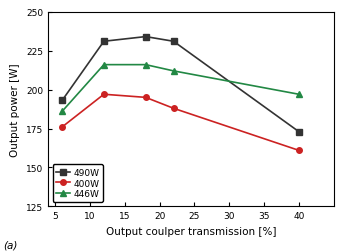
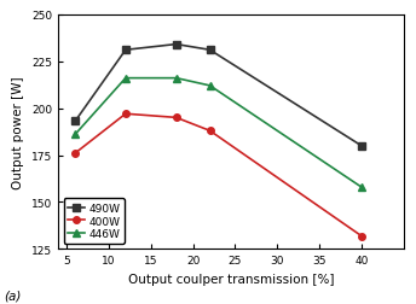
490W/40: 173 -> 180
400W/40: 161 -> 132
446W/40: 197 -> 158
